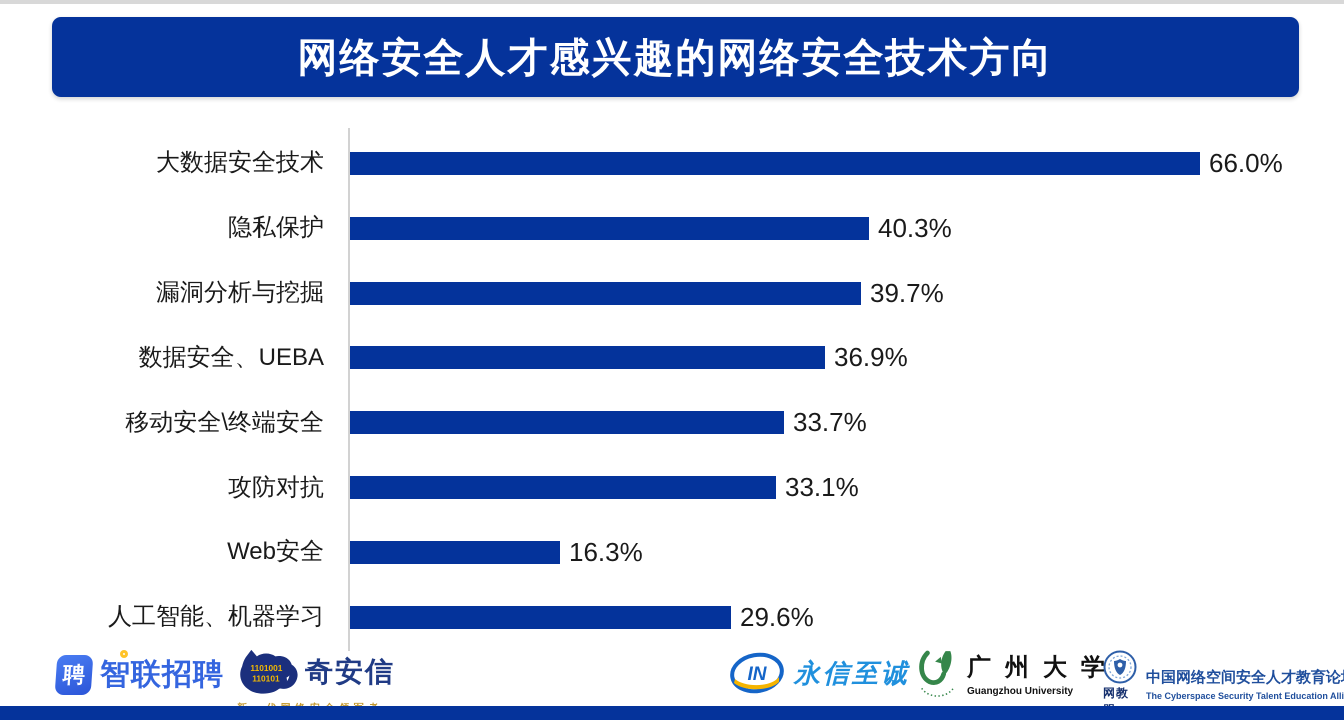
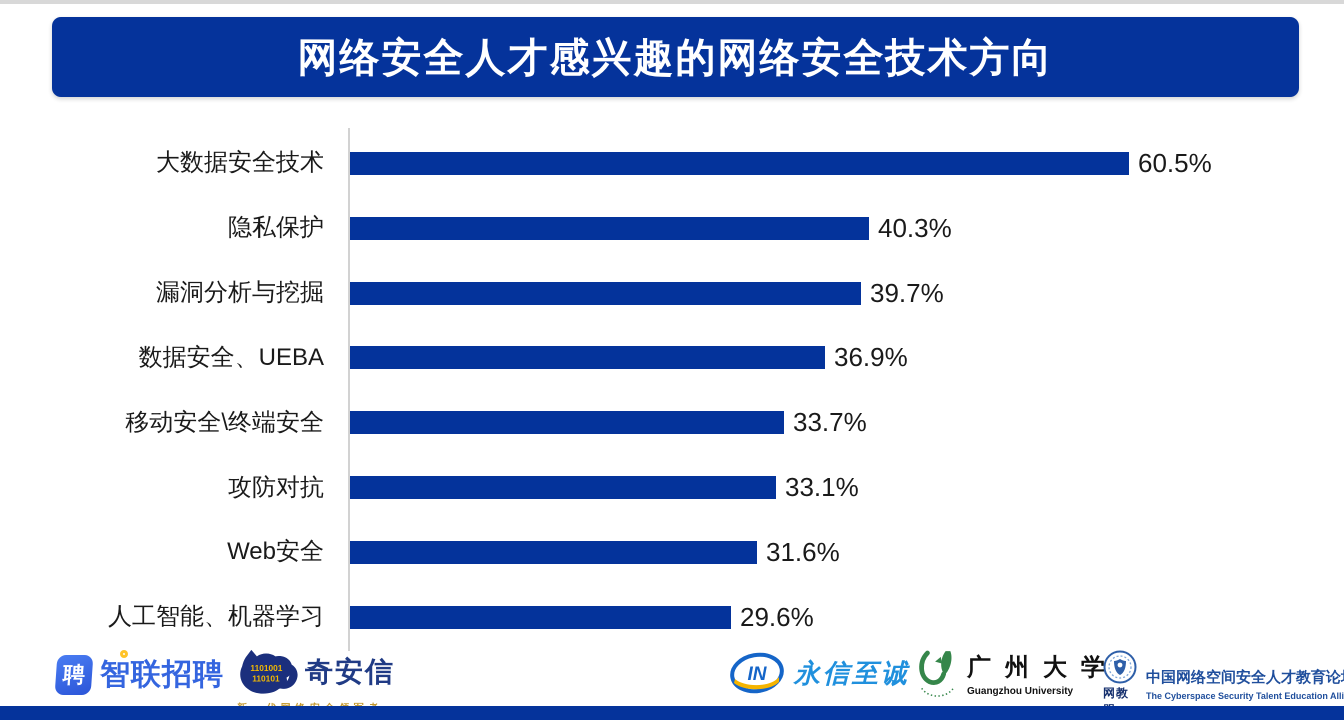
大数据安全技术: 66.0% -> 60.5%
Web安全: 16.3% -> 31.6%
